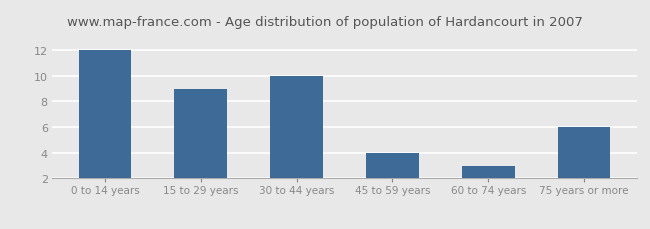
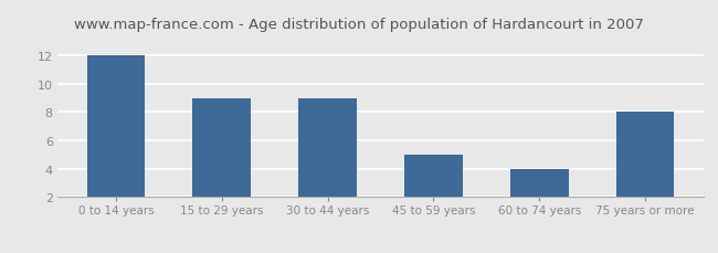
30 to 44 years: 10 -> 9
45 to 59 years: 4 -> 5
60 to 74 years: 3 -> 4
75 years or more: 6 -> 8
